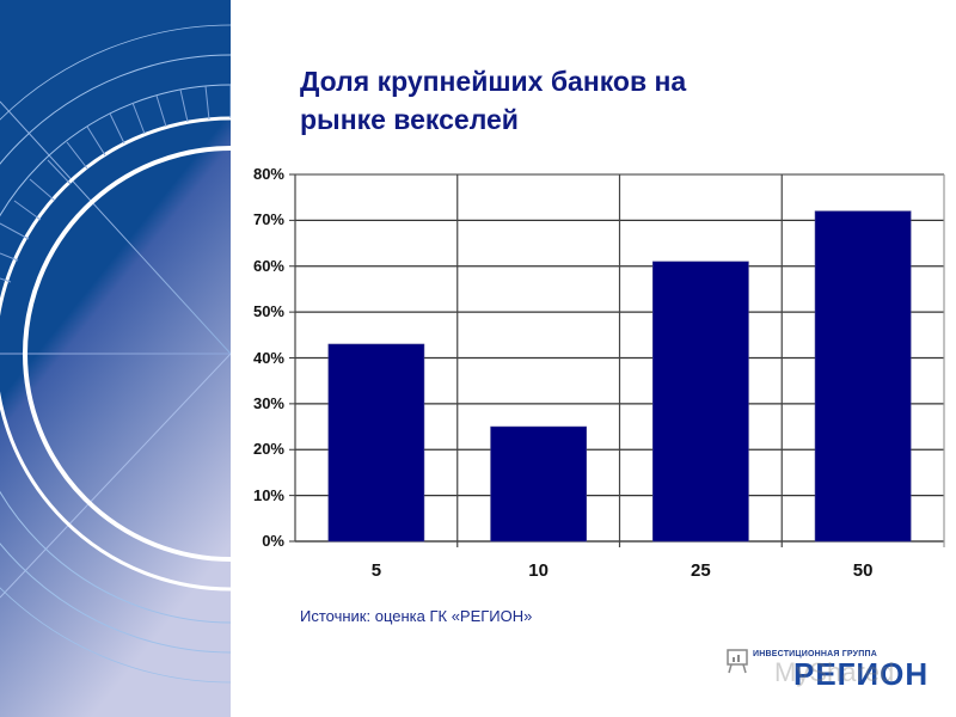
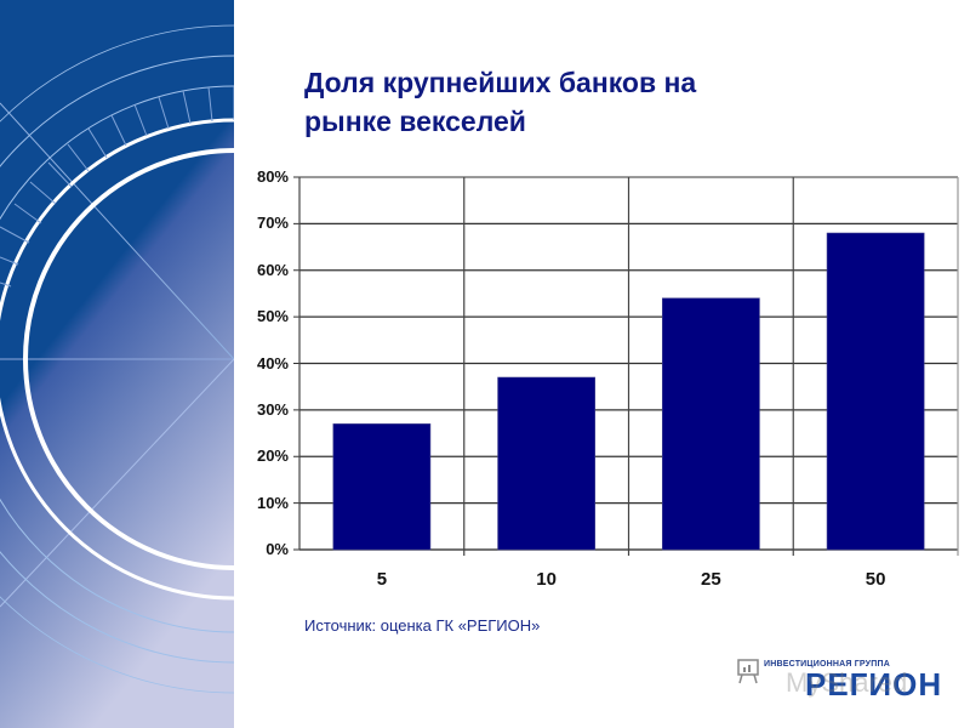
5: 43% -> 27%
10: 25% -> 37%
25: 61% -> 54%
50: 72% -> 68%
